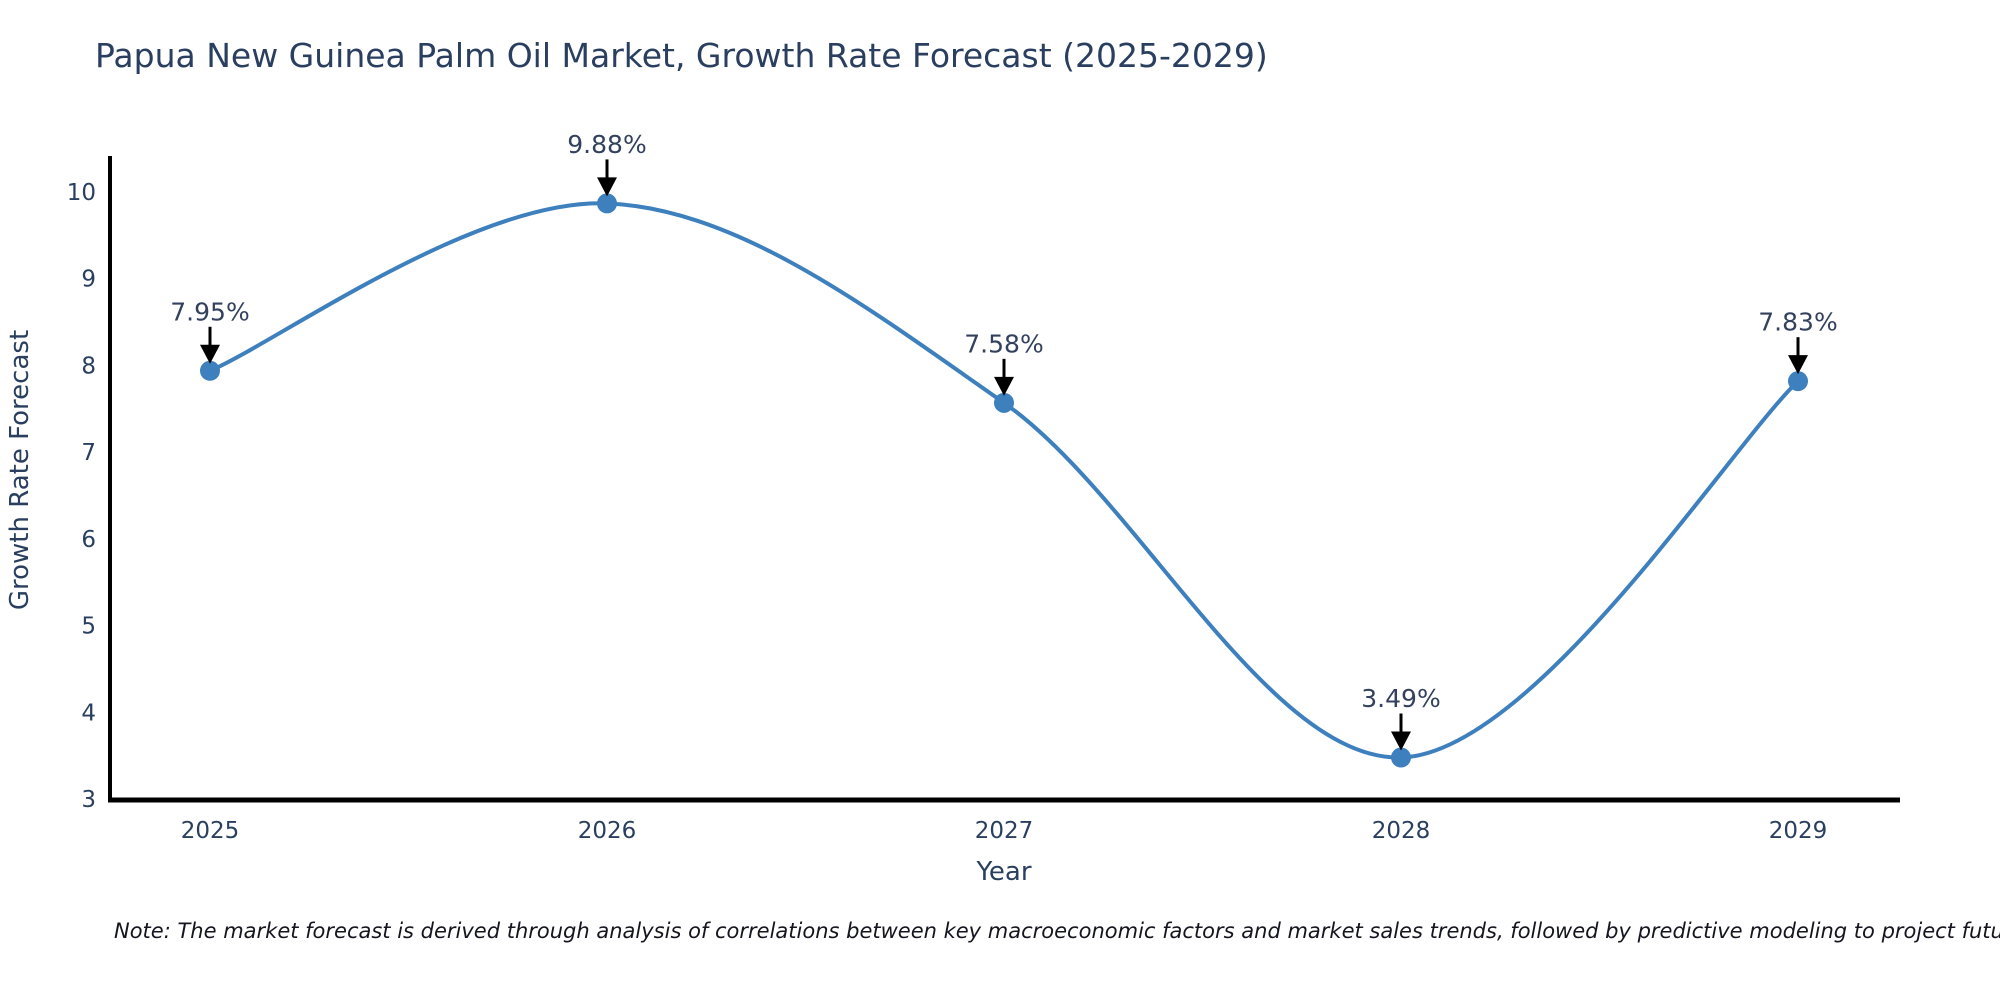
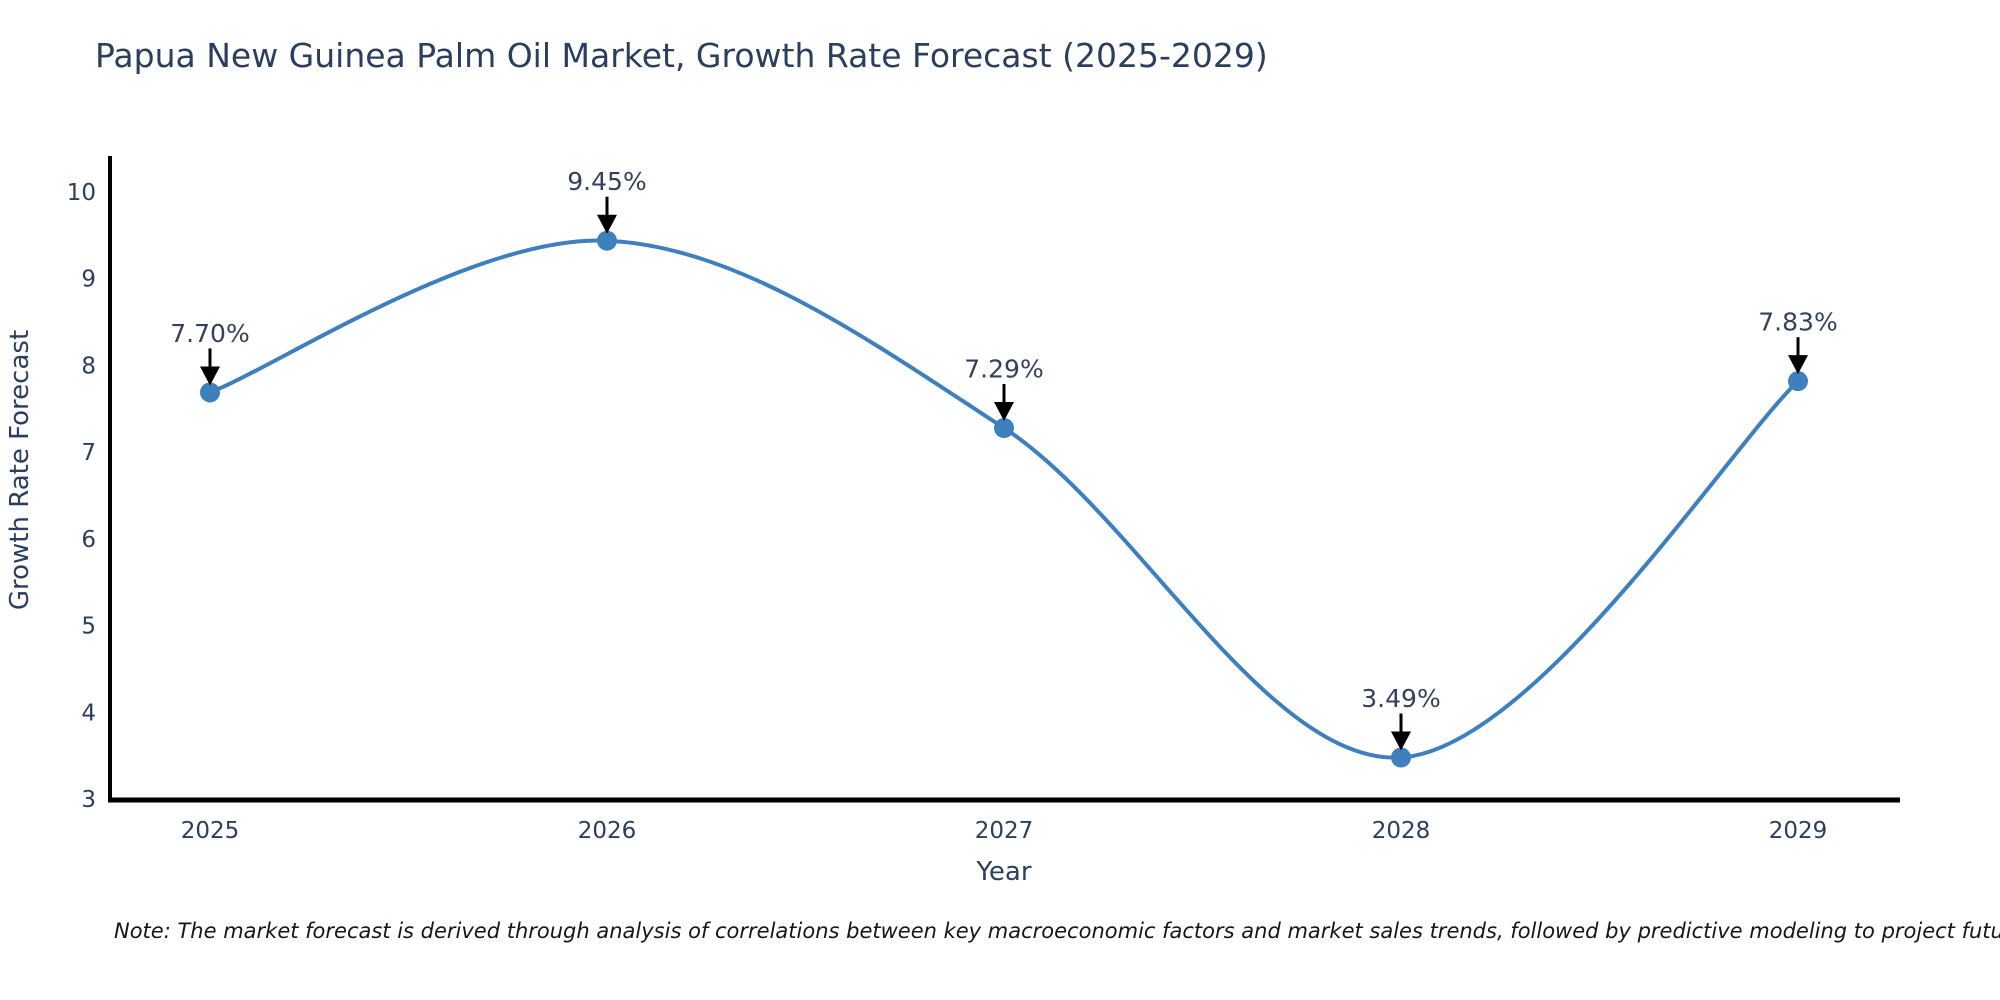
2025: 7.95% -> 7.70%
2026: 9.88% -> 9.45%
2027: 7.58% -> 7.29%
